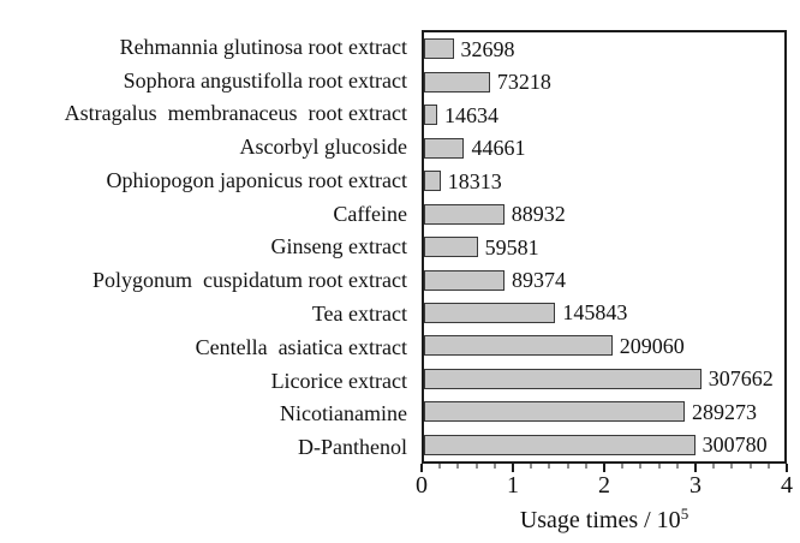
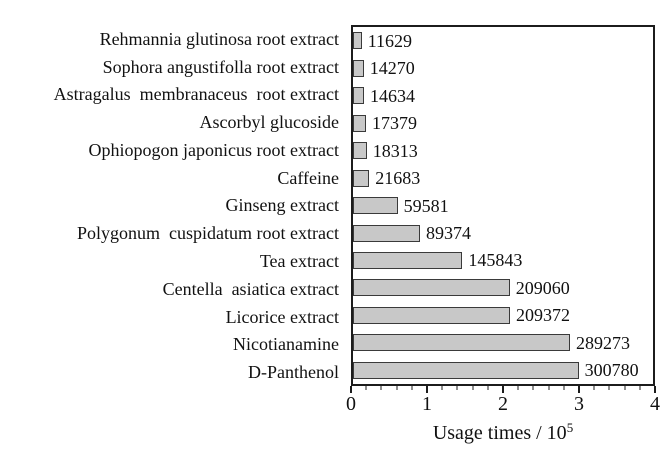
Rehmannia glutinosa root extract: 32698 -> 11629
Sophora angustifolla root extract: 73218 -> 14270
Ascorbyl glucoside: 44661 -> 17379
Caffeine: 88932 -> 21683
Licorice extract: 307662 -> 209372
